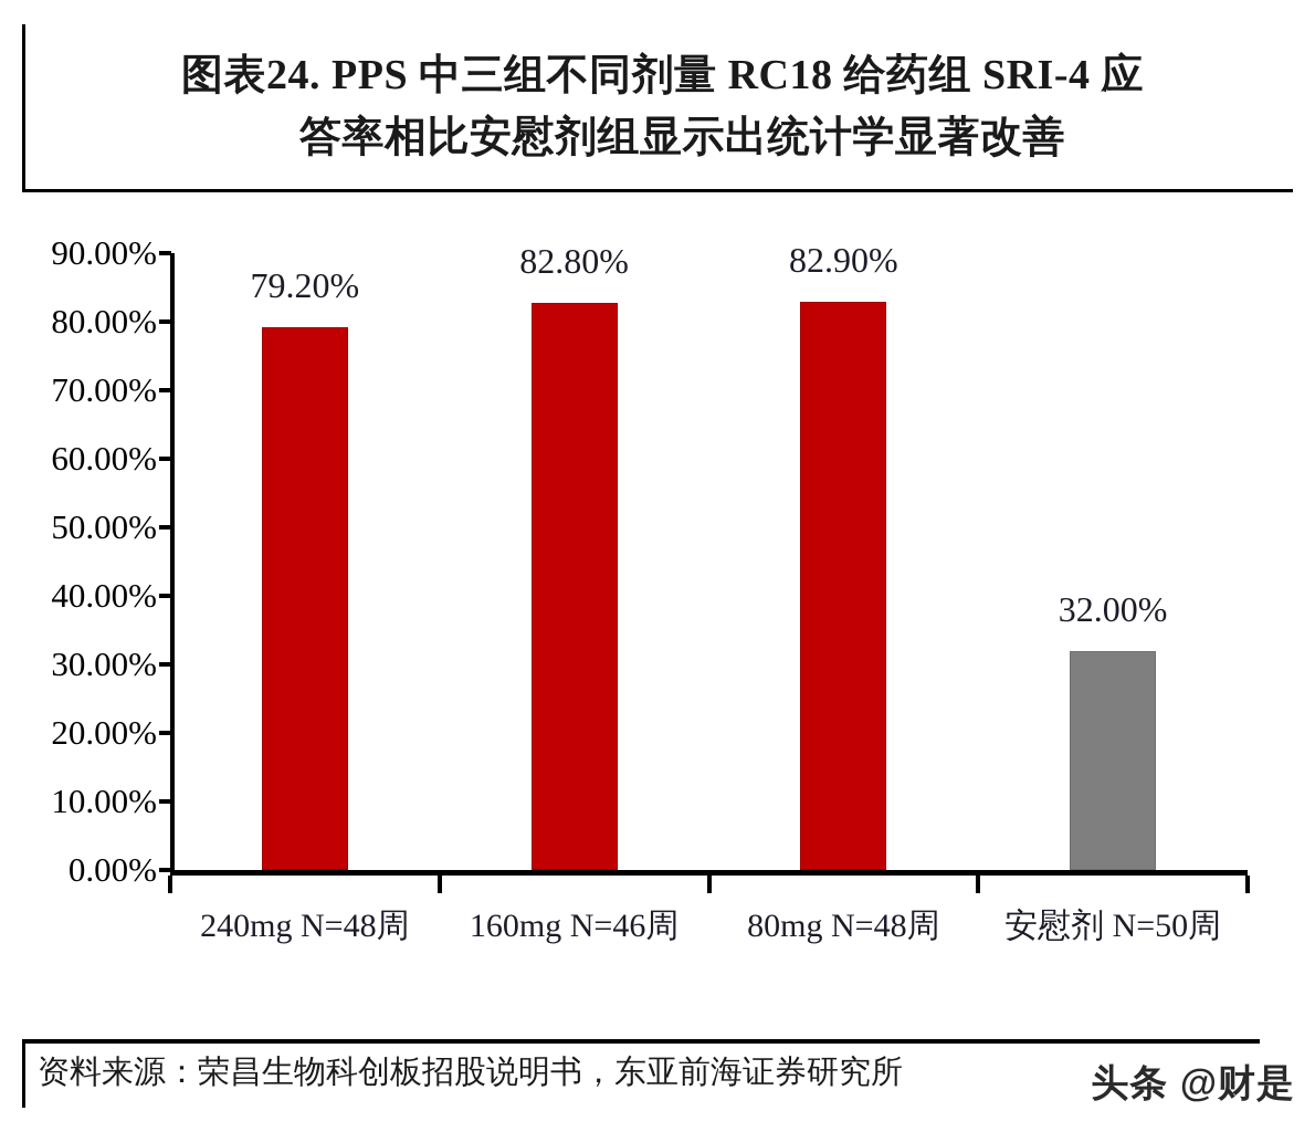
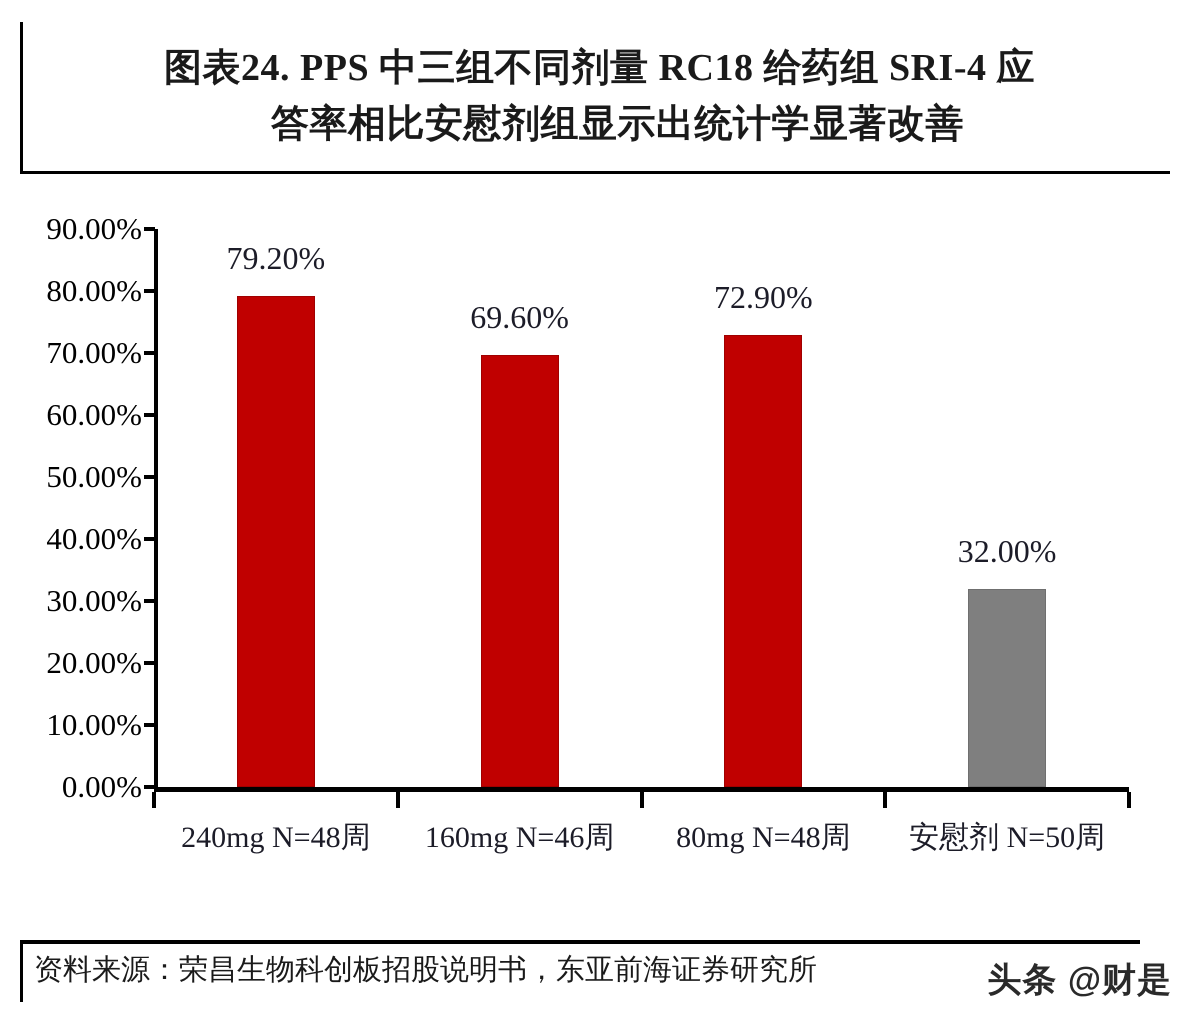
160mg N=46周: 82.80% -> 69.60%
80mg N=48周: 82.90% -> 72.90%
